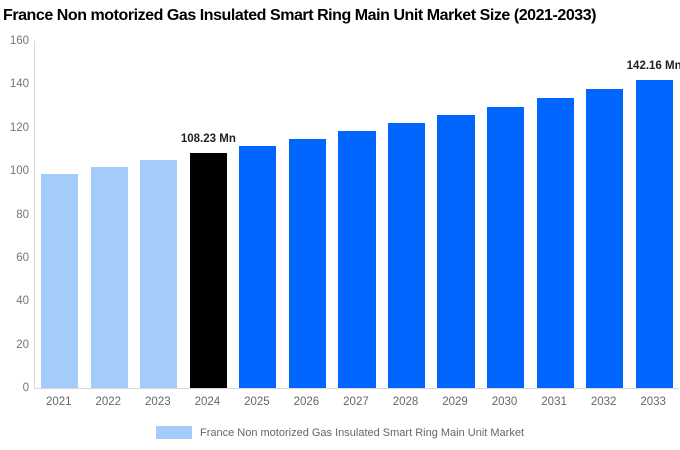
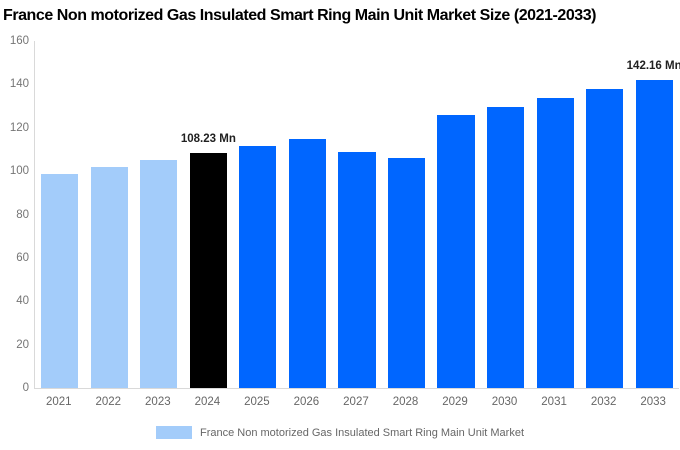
2027: 118 -> 109
2028: 122 -> 106
